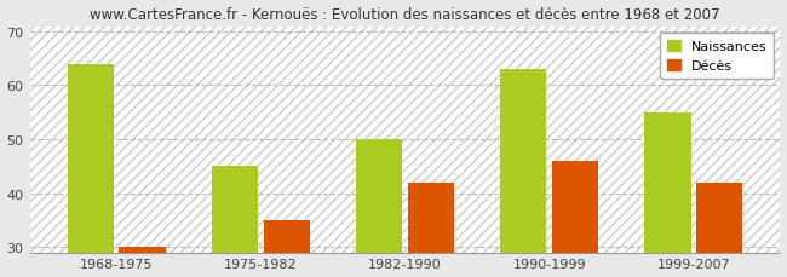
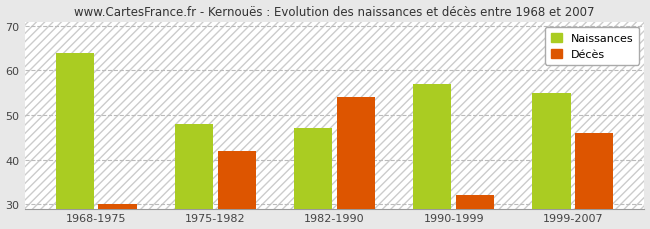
Naissances/1975-1982: 45 -> 48
Décès/1975-1982: 35 -> 42
Naissances/1982-1990: 50 -> 47
Décès/1982-1990: 42 -> 54
Naissances/1990-1999: 63 -> 57
Décès/1990-1999: 46 -> 32
Décès/1999-2007: 42 -> 46
